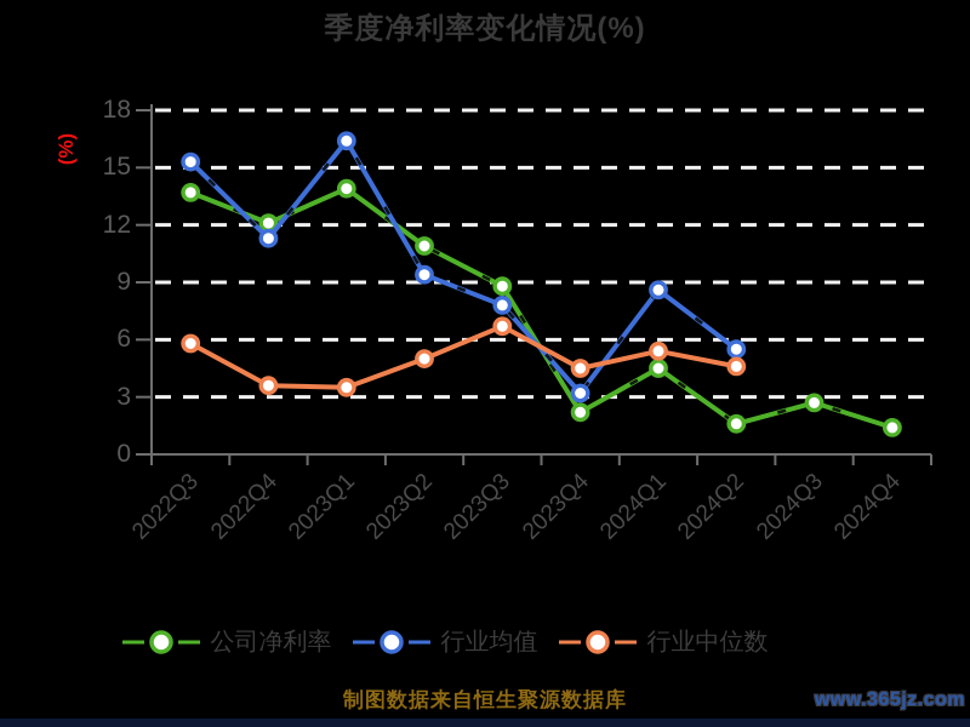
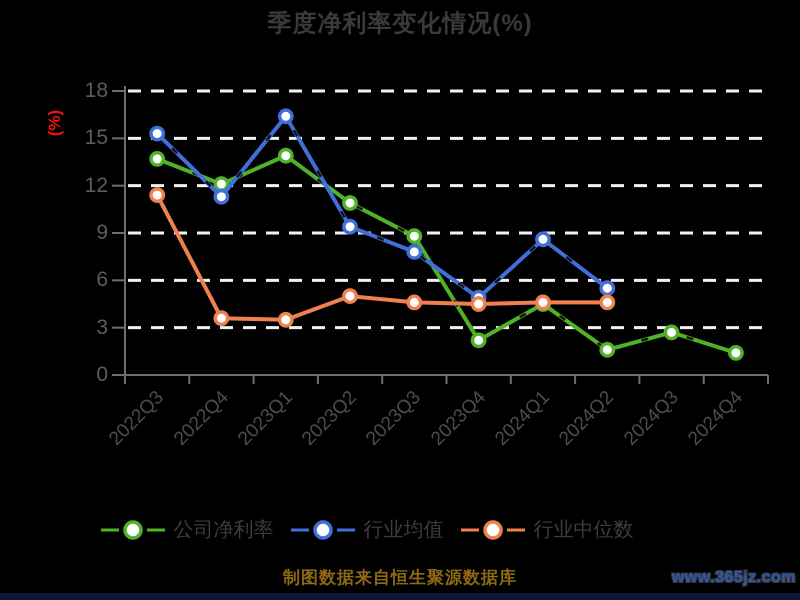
行业中位数/2022Q3: 5.8 -> 11.4
行业中位数/2023Q3: 6.7 -> 4.6
行业均值/2023Q4: 3.2 -> 4.9
行业中位数/2024Q1: 5.4 -> 4.6
